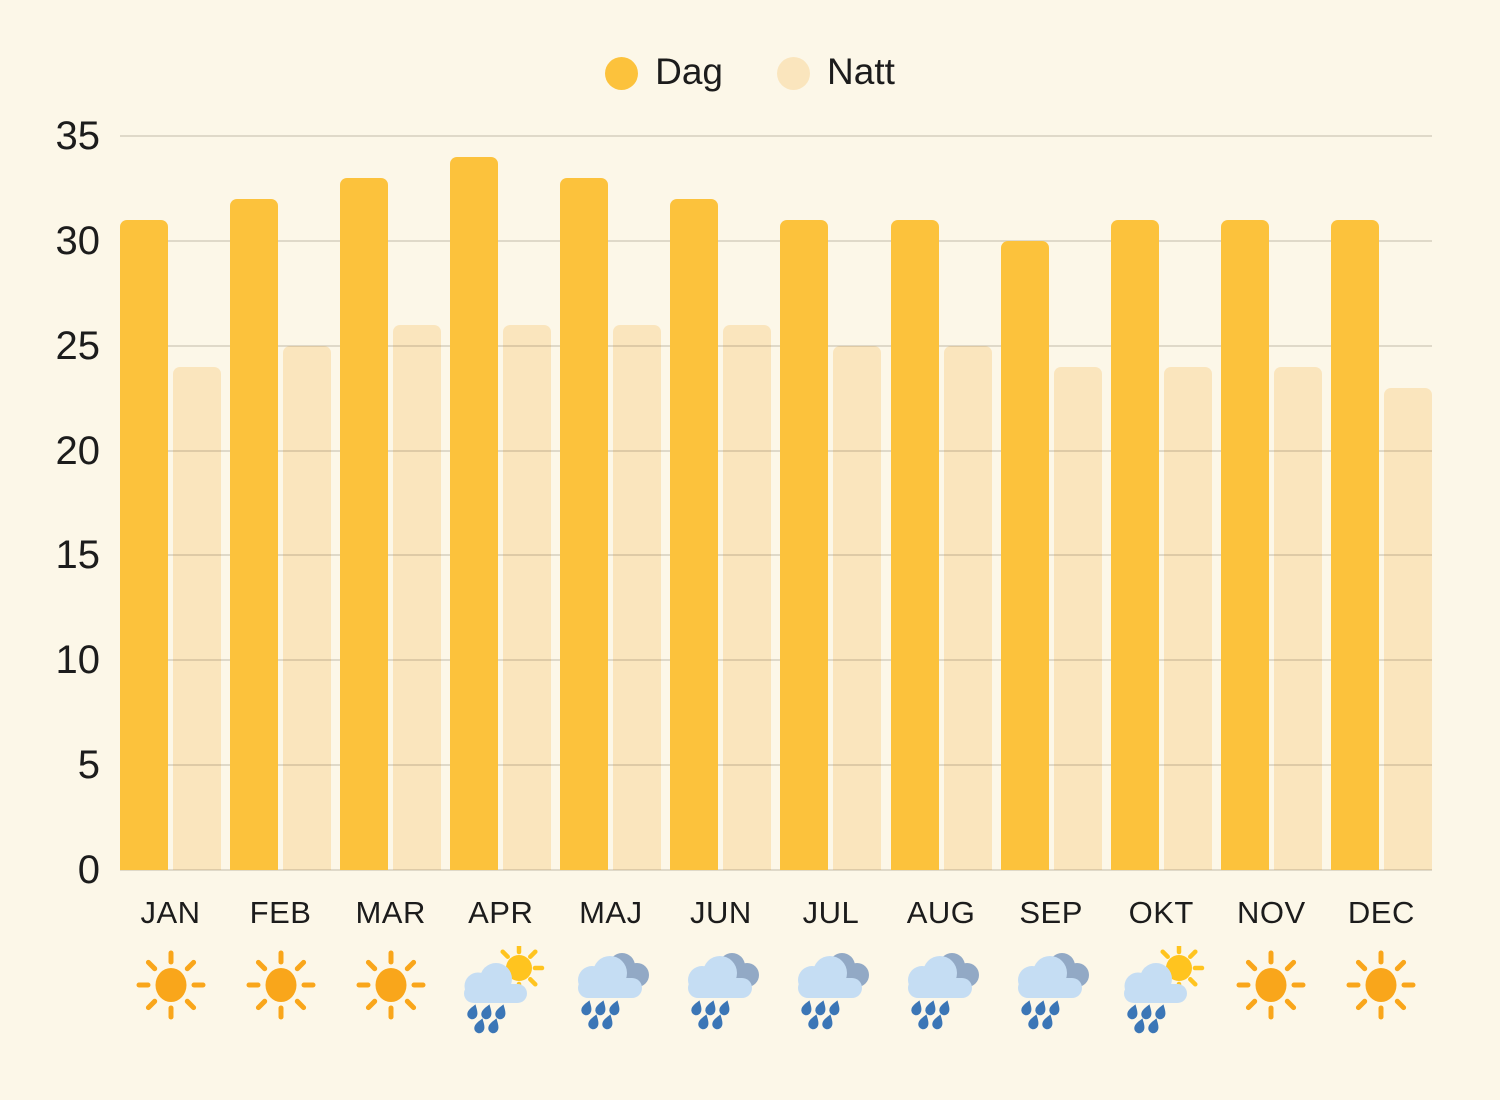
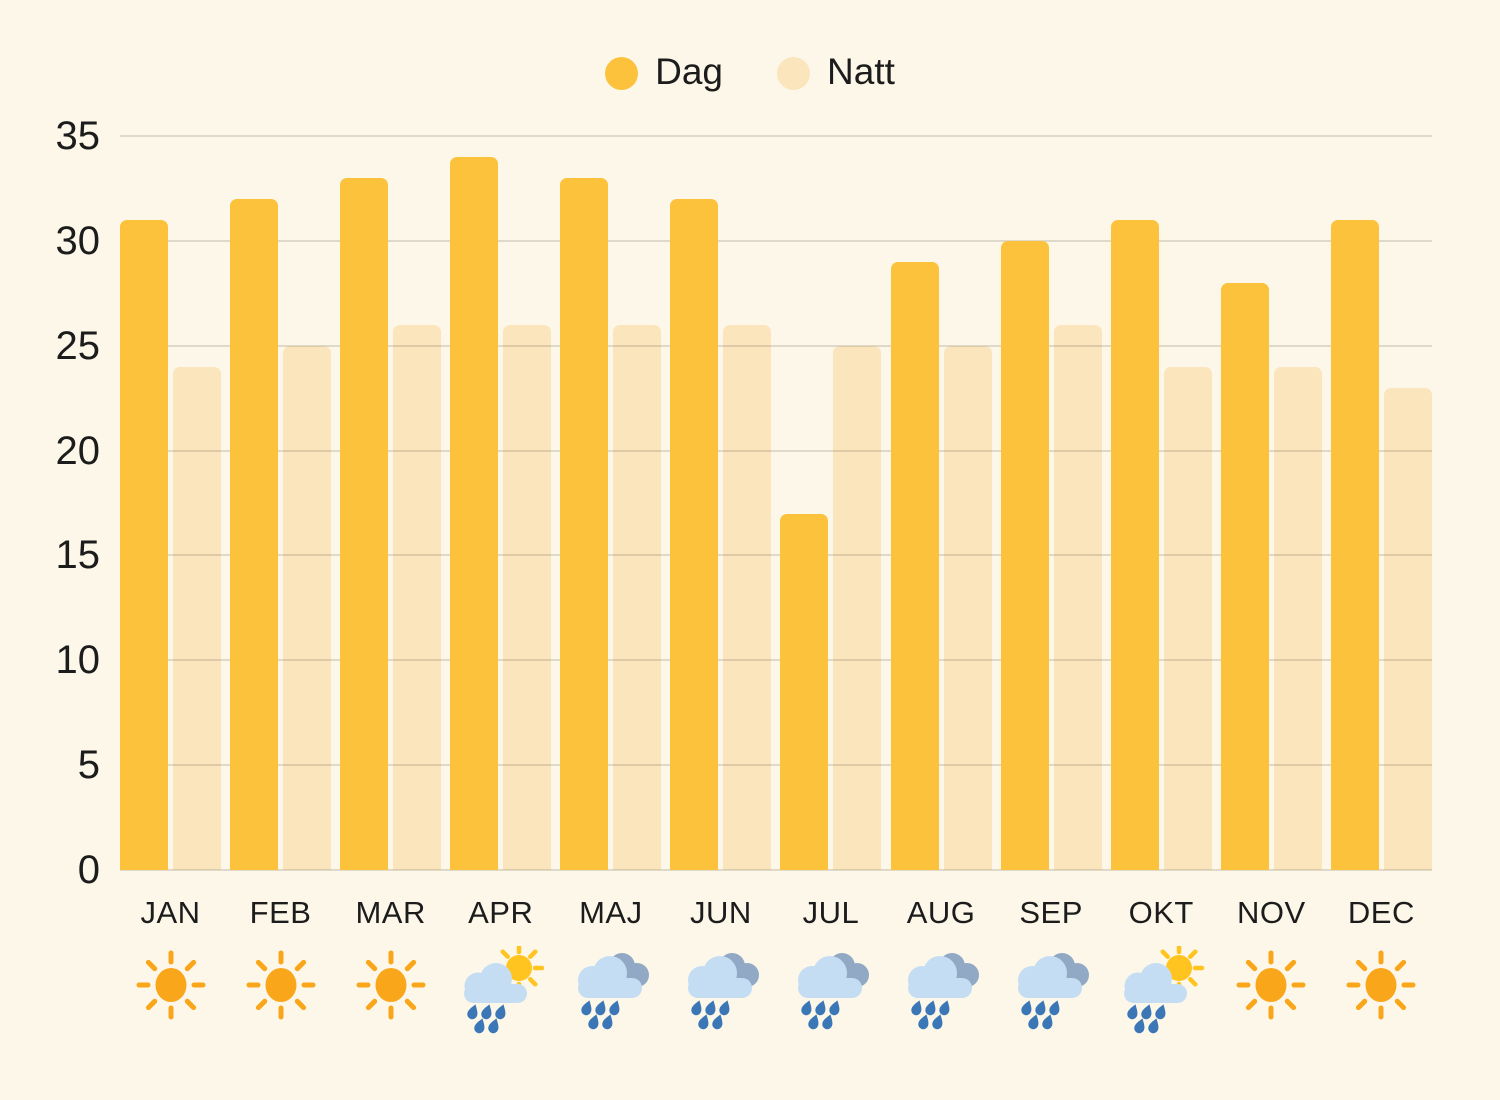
Dag/JUL: 31 -> 17
Dag/AUG: 31 -> 29
Natt/SEP: 24 -> 26
Dag/NOV: 31 -> 28
